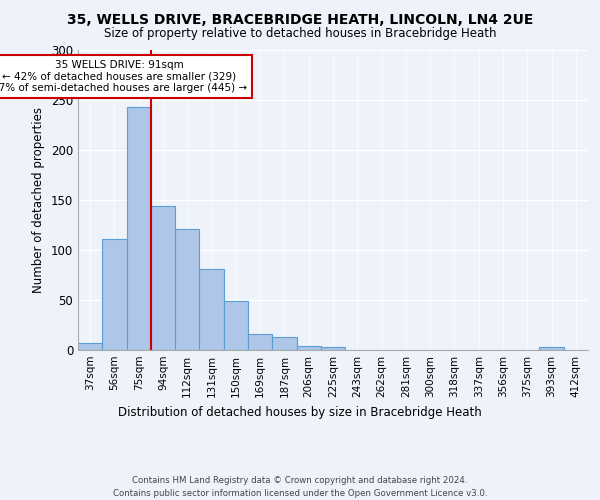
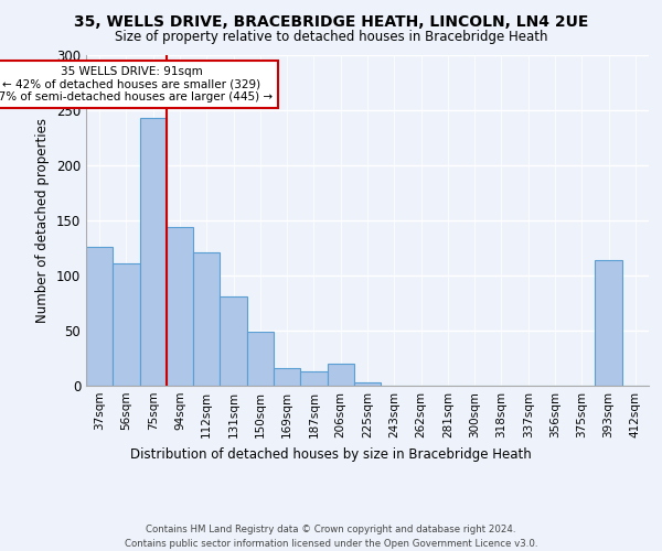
37sqm: 7 -> 126
206sqm: 4 -> 20
393sqm: 3 -> 114
